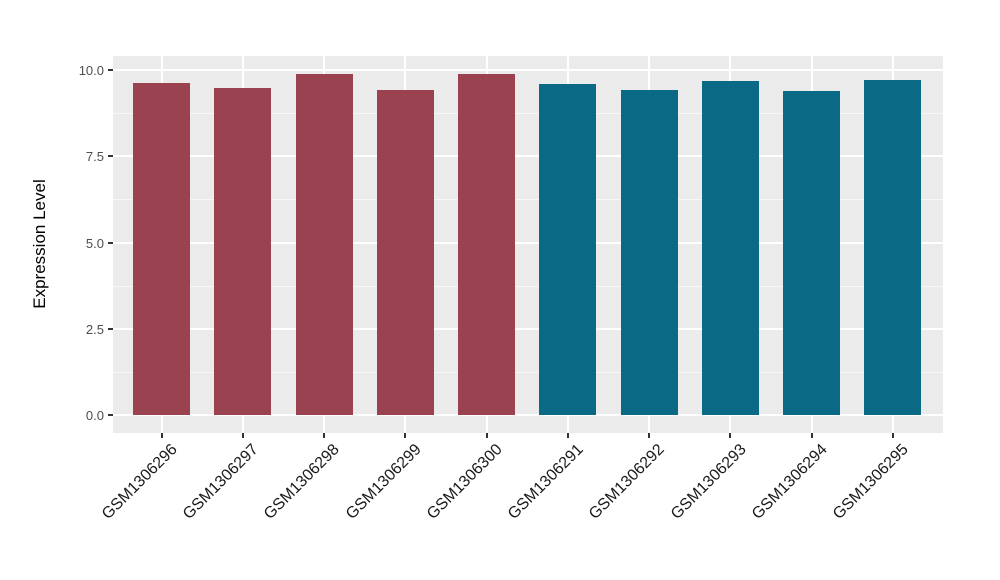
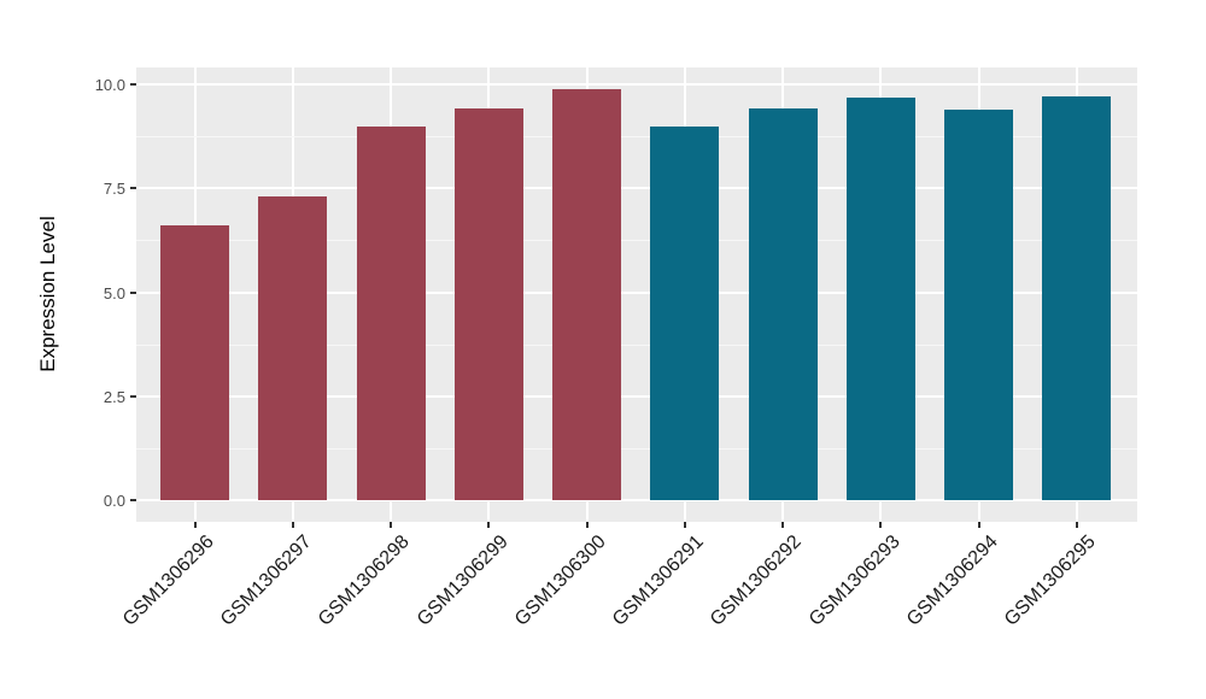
GSM1306296: 9.6 -> 6.6
GSM1306297: 9.5 -> 7.3
GSM1306298: 9.9 -> 9.0
GSM1306291: 9.6 -> 9.0
